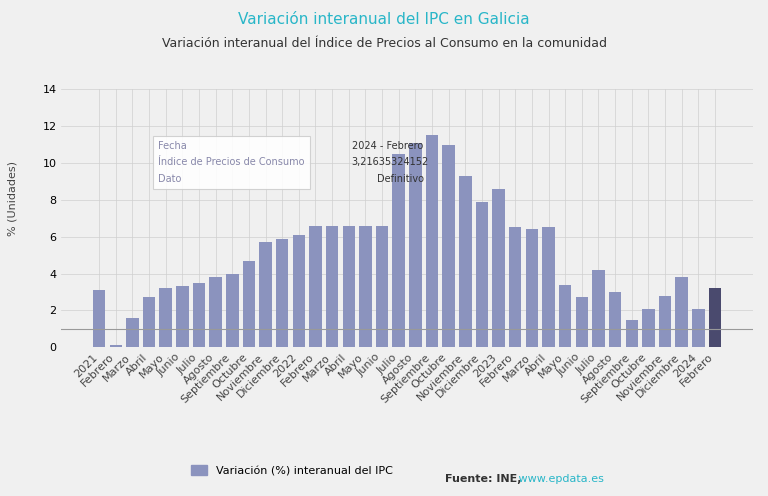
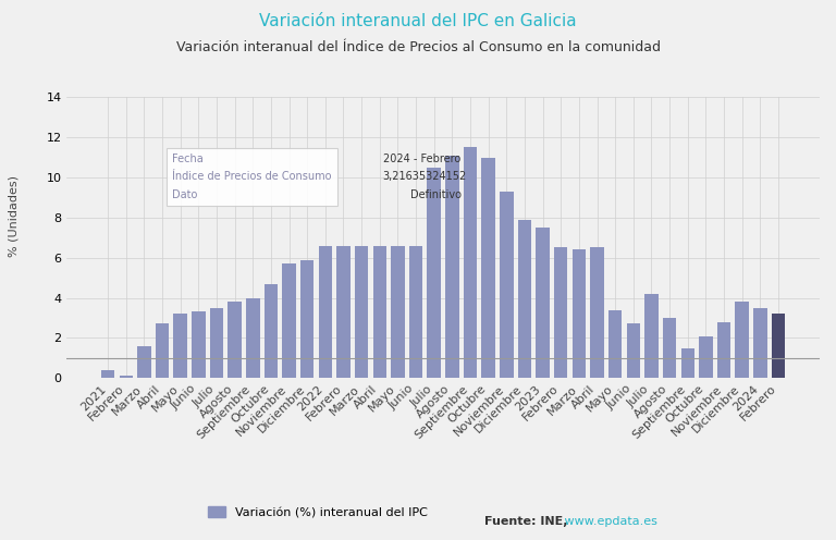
2021: 3.1 -> 0.4
2022: 6.1 -> 6.6
2023: 8.6 -> 7.5
2024: 2.1 -> 3.5
